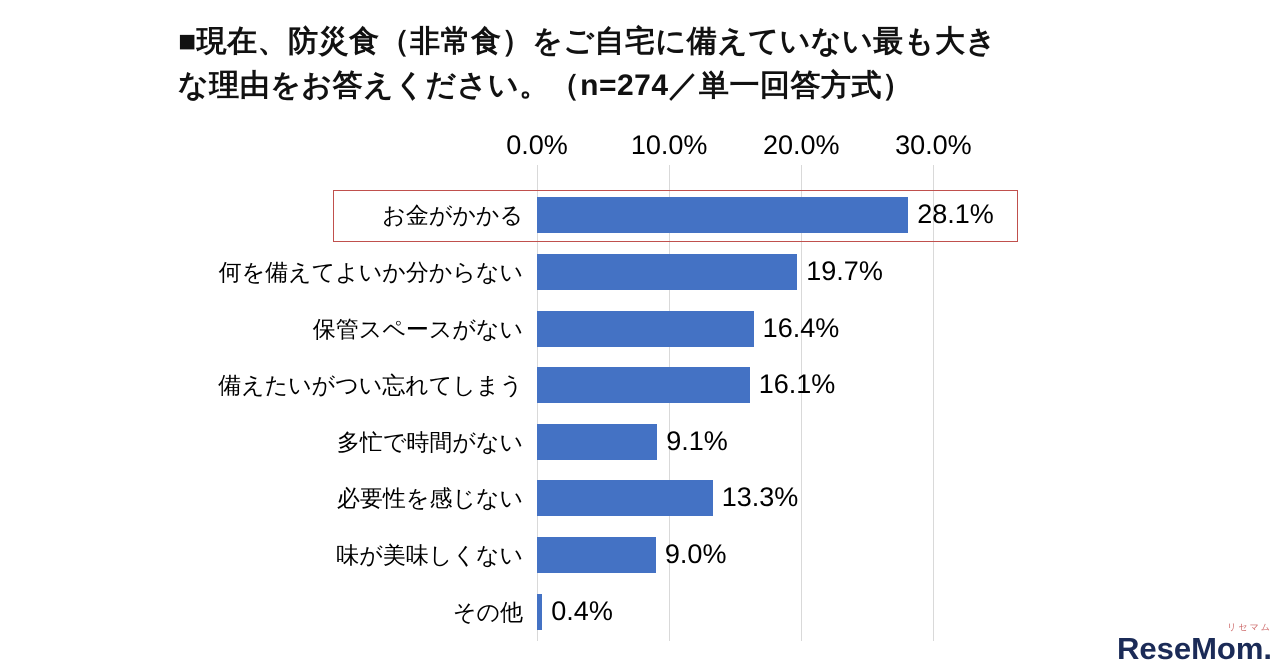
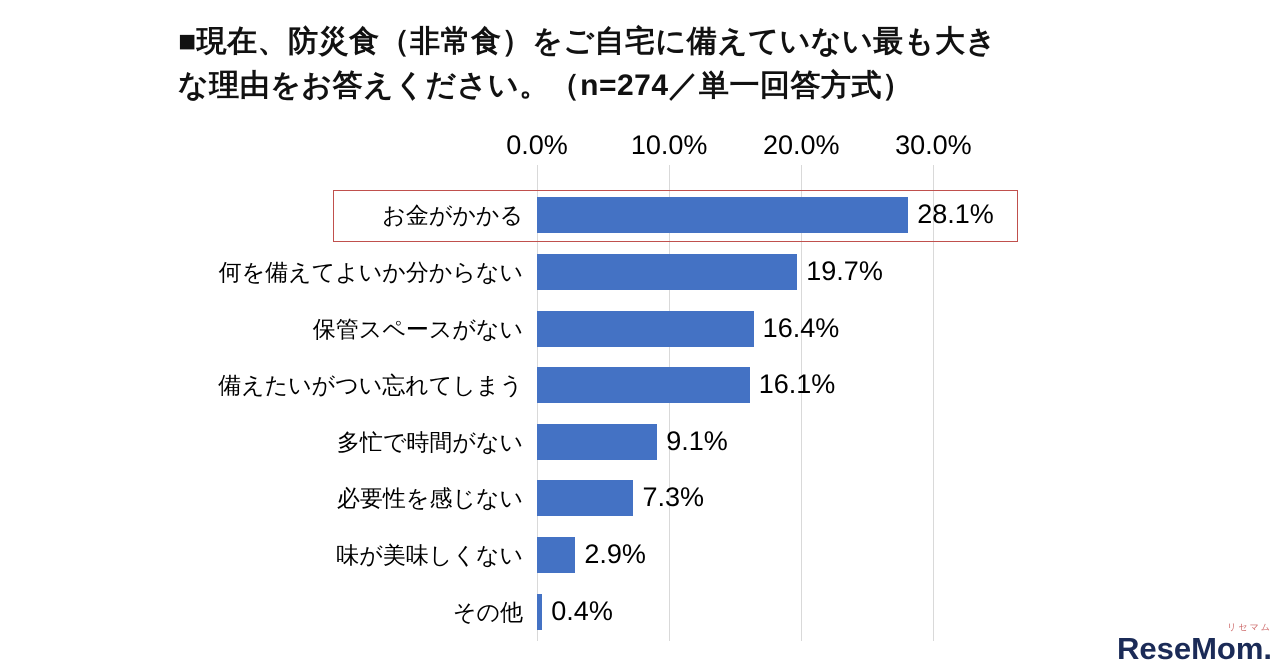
必要性を感じない: 13.3% -> 7.3%
味が美味しくない: 9.0% -> 2.9%
